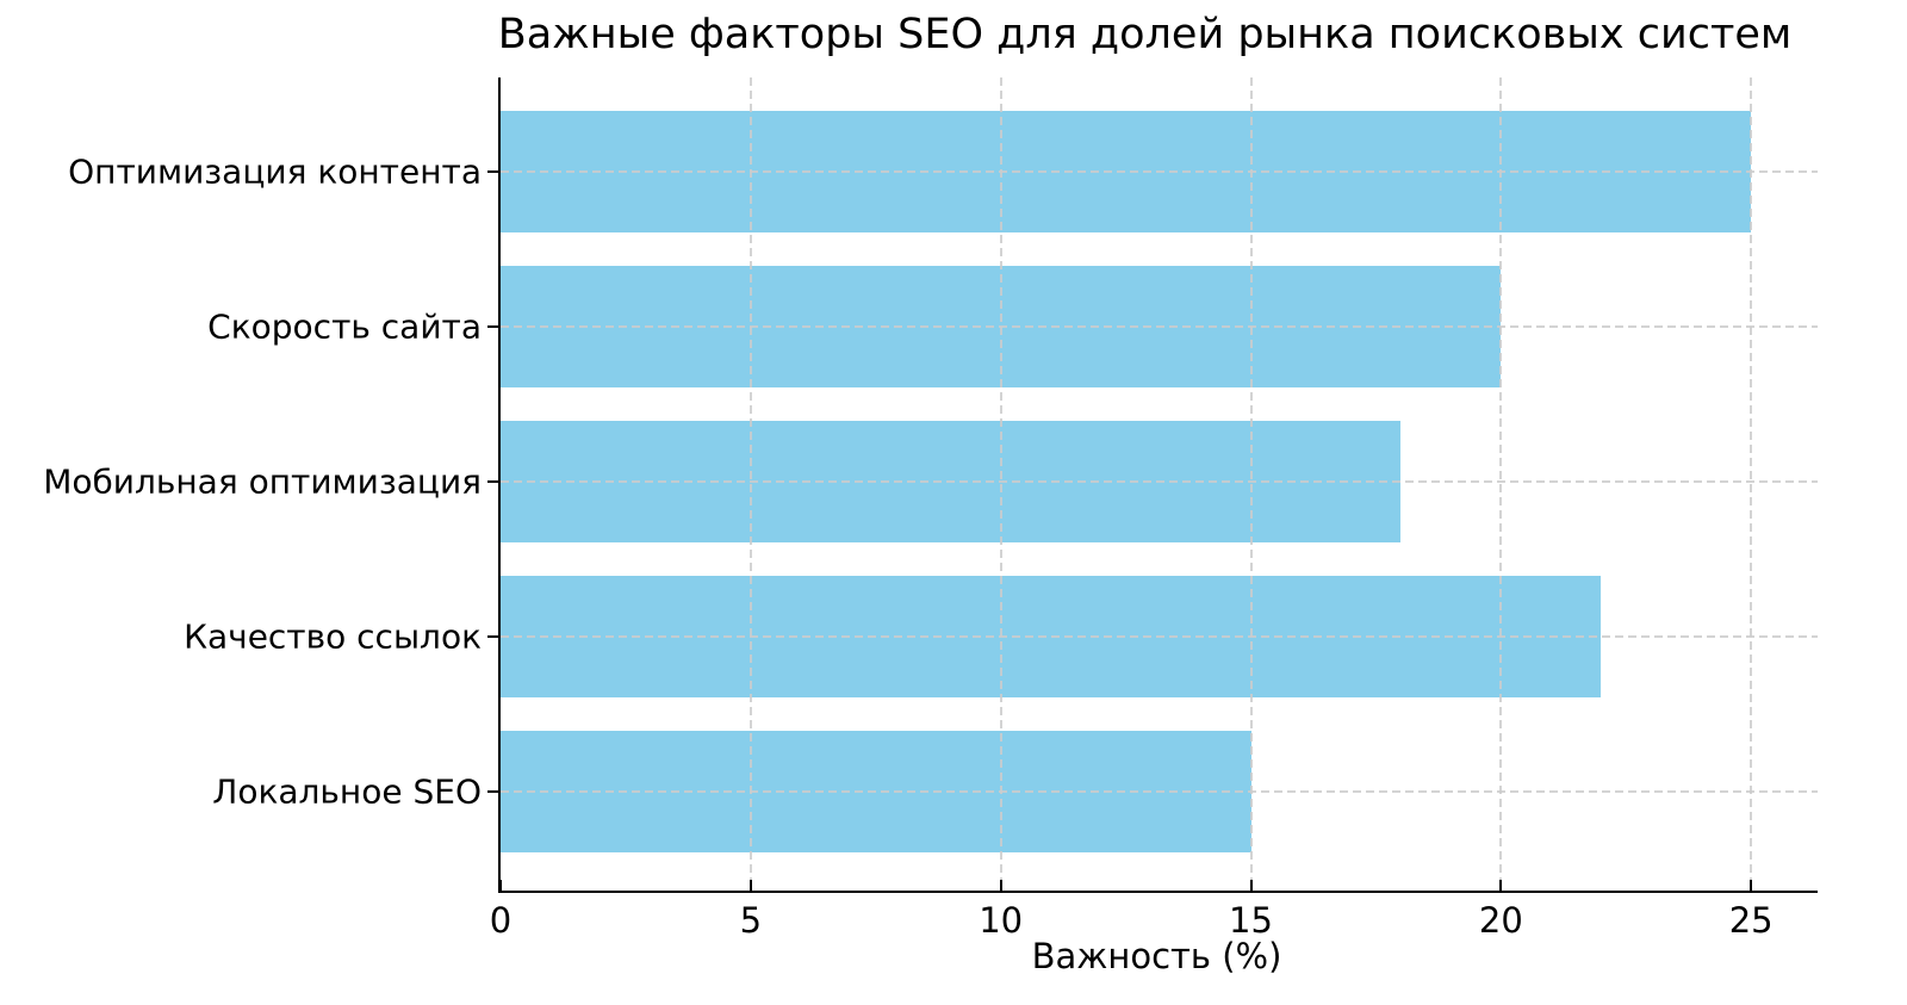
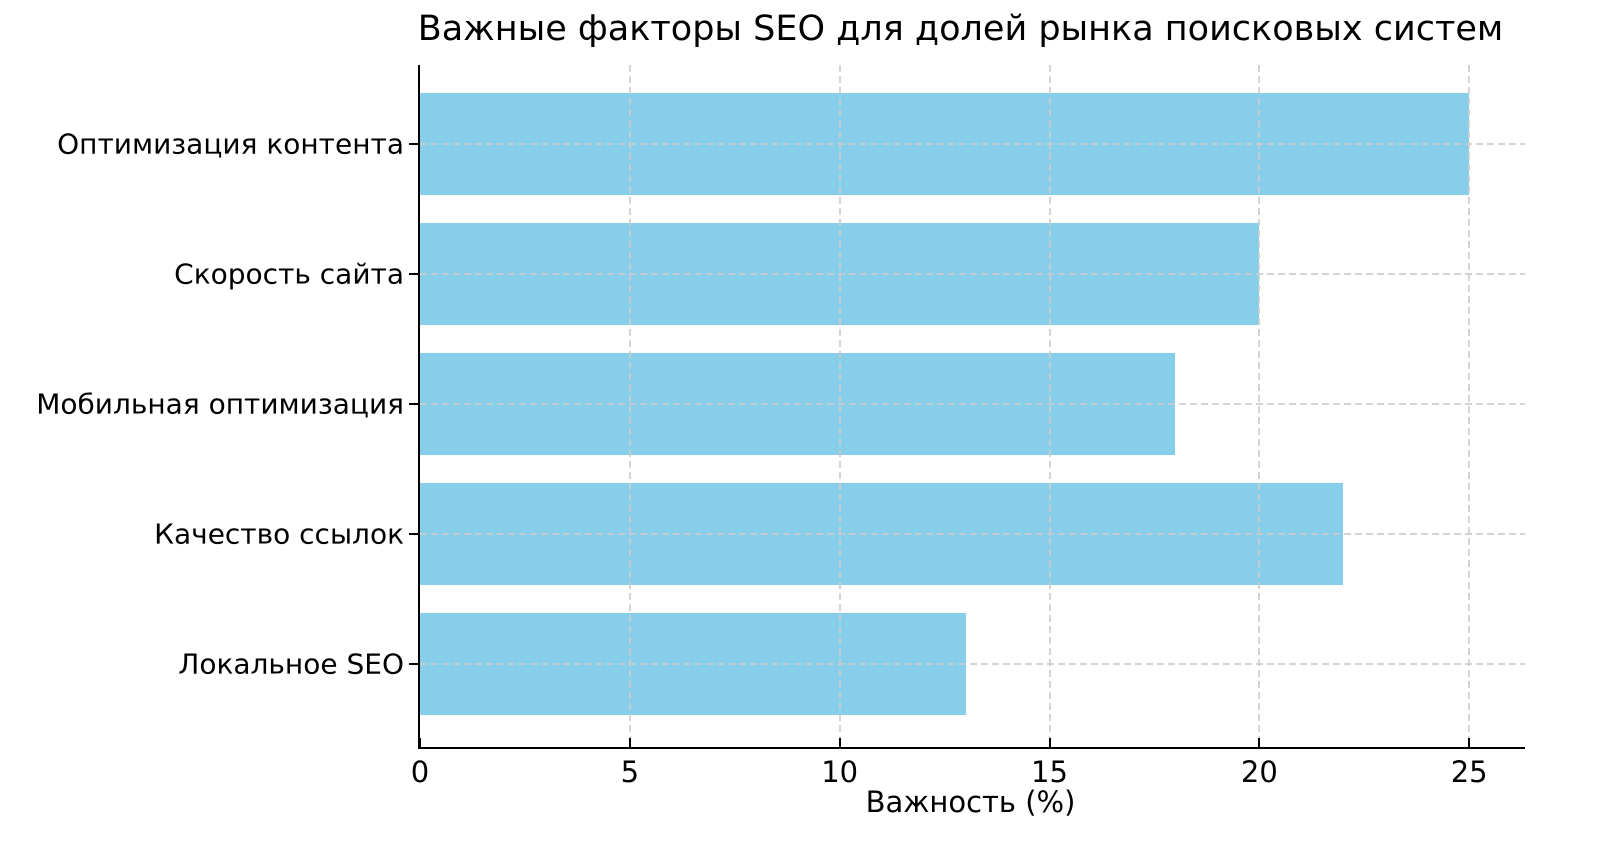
Локальное SEO: 15 -> 13
